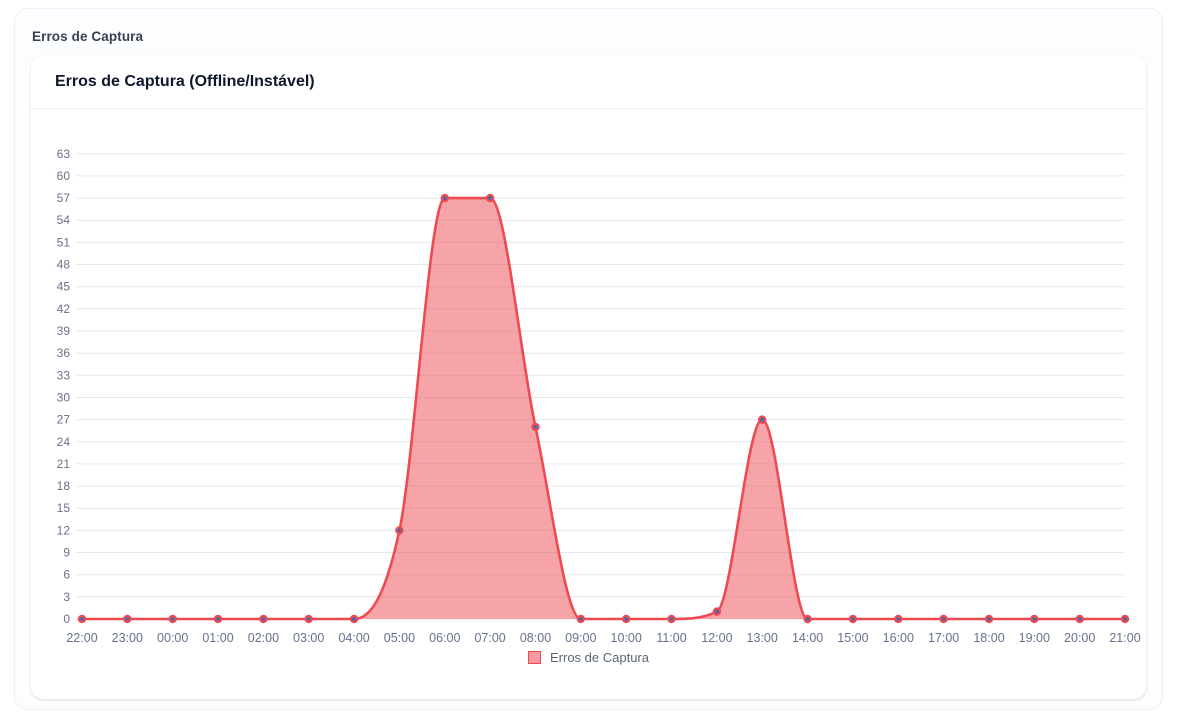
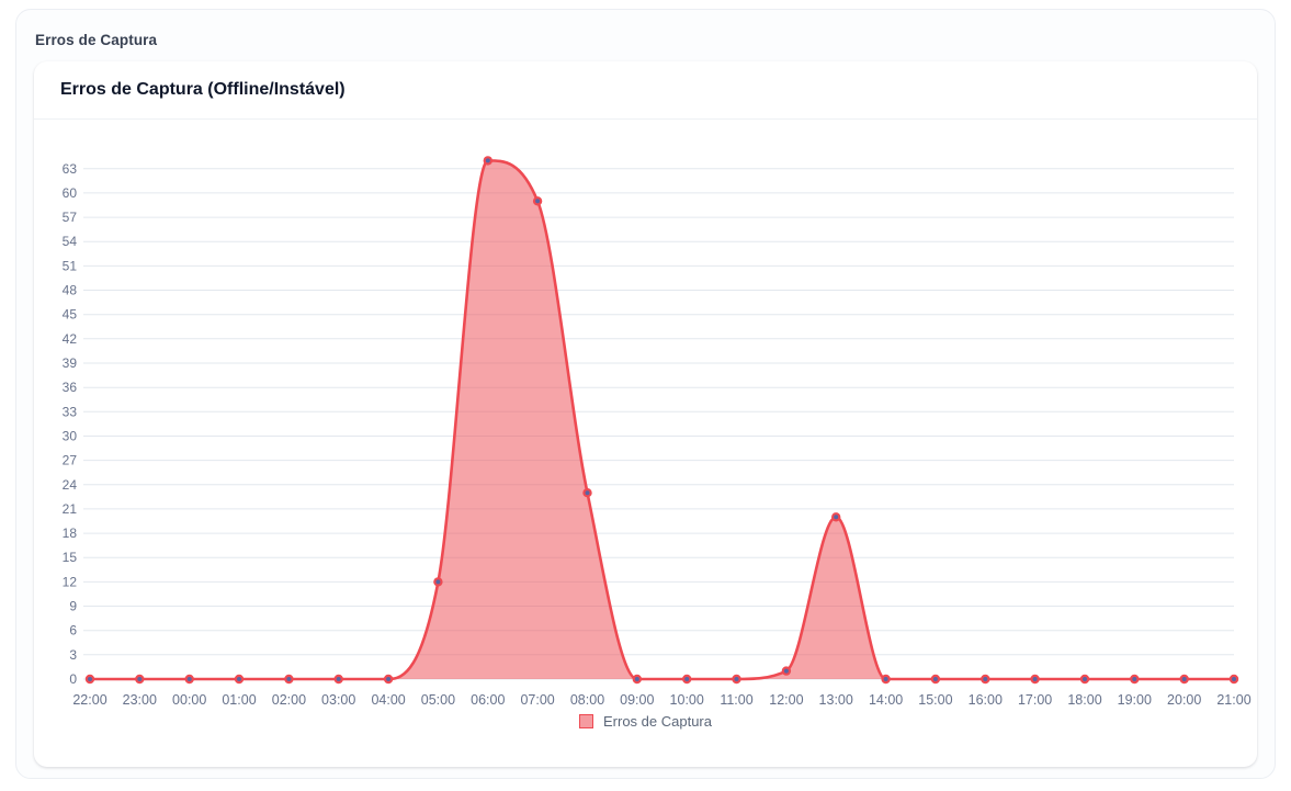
06:00: 57 -> 64
07:00: 57 -> 59
08:00: 26 -> 23
13:00: 27 -> 20
